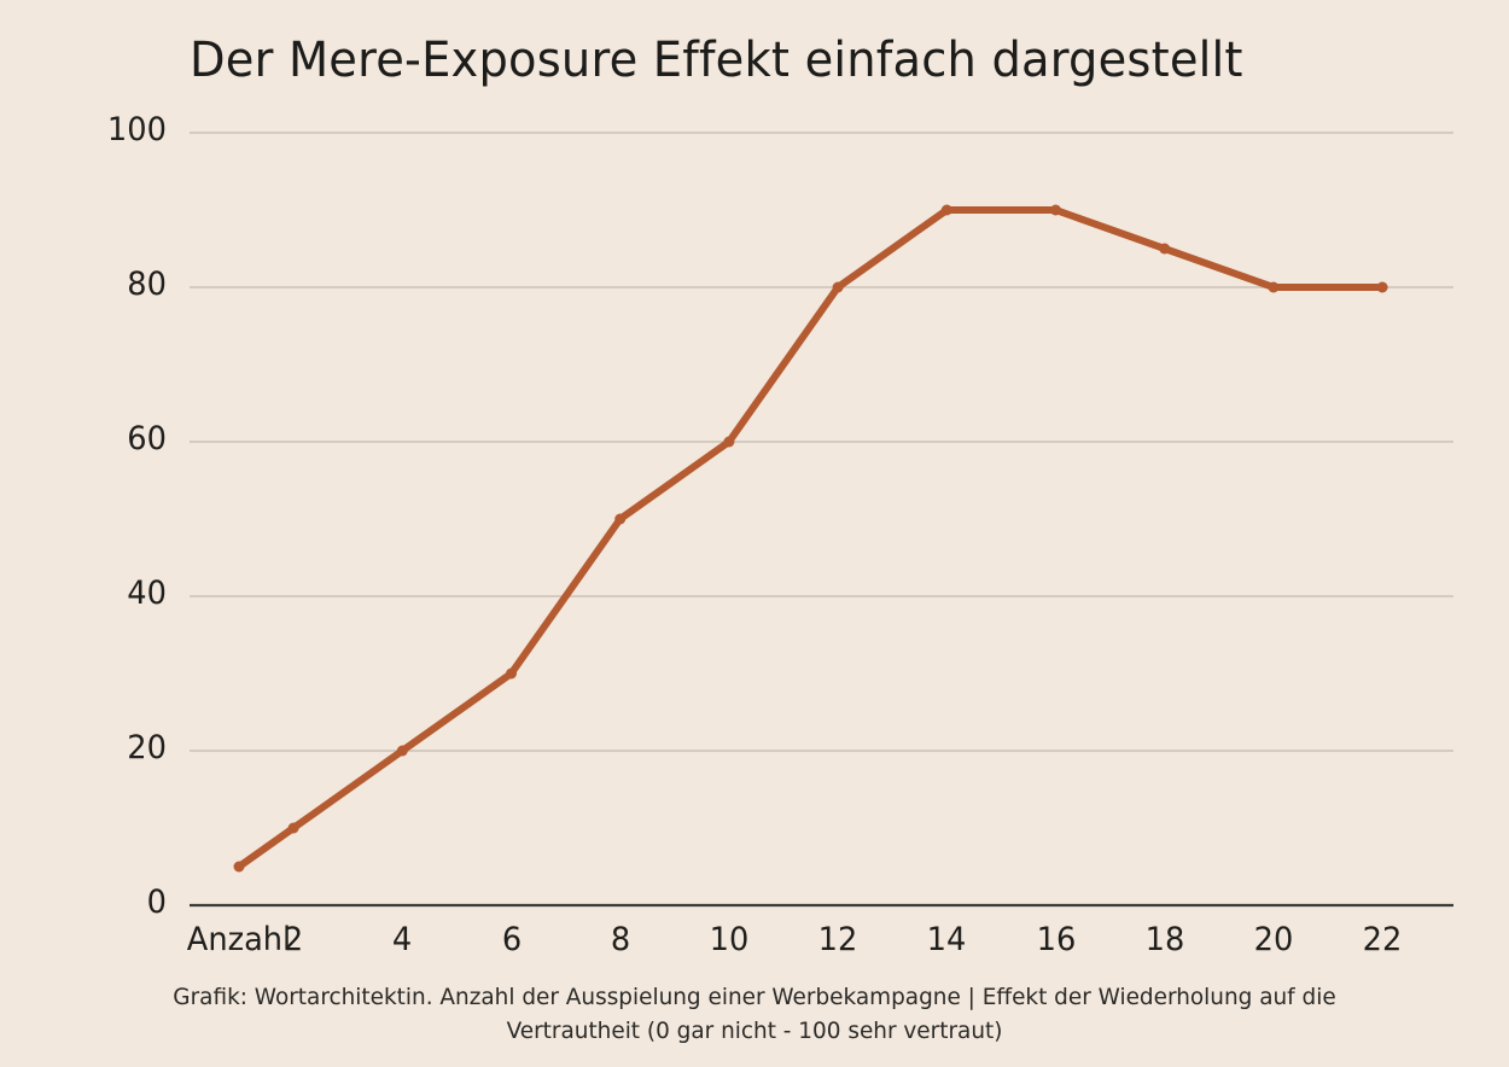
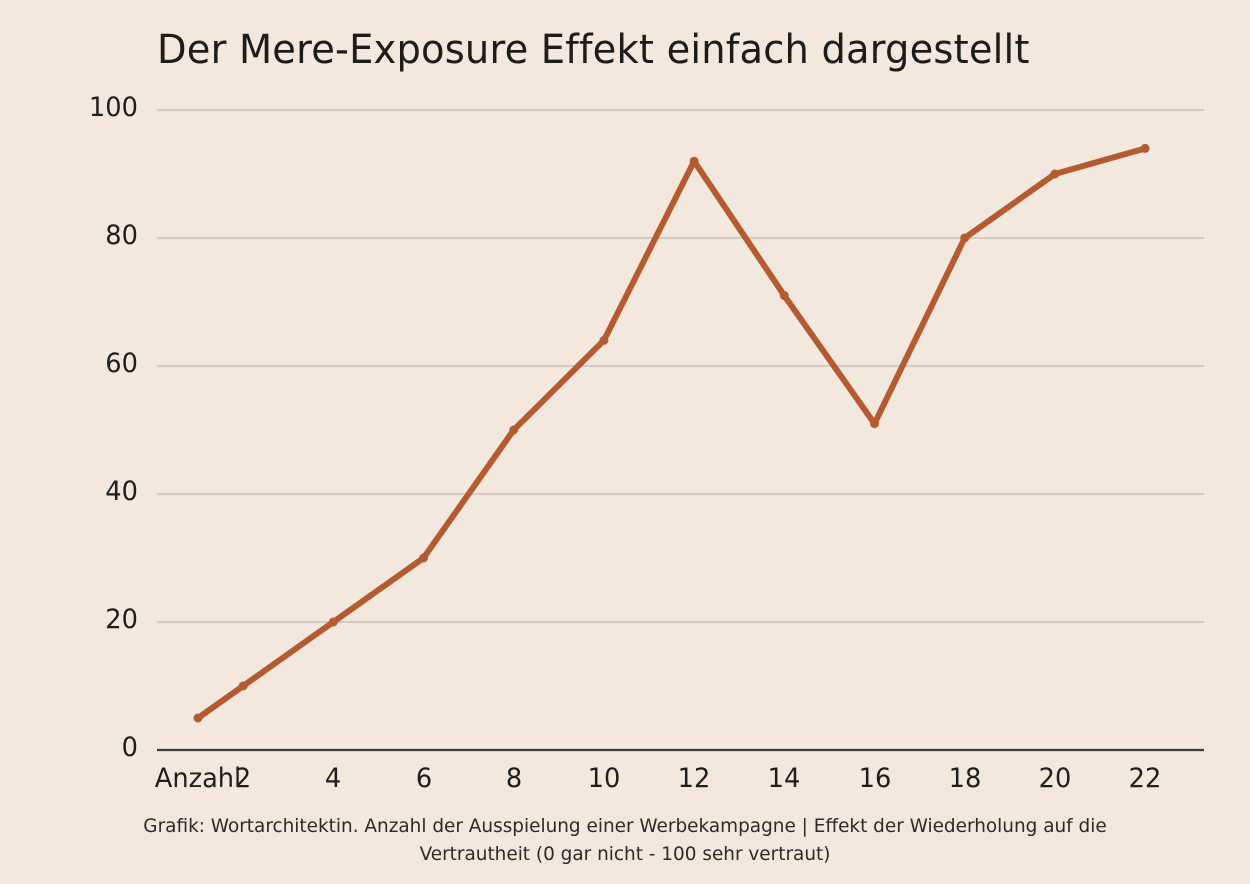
10: 60 -> 64
12: 80 -> 92
14: 90 -> 71
16: 90 -> 51
18: 85 -> 80
20: 80 -> 90
22: 80 -> 94
